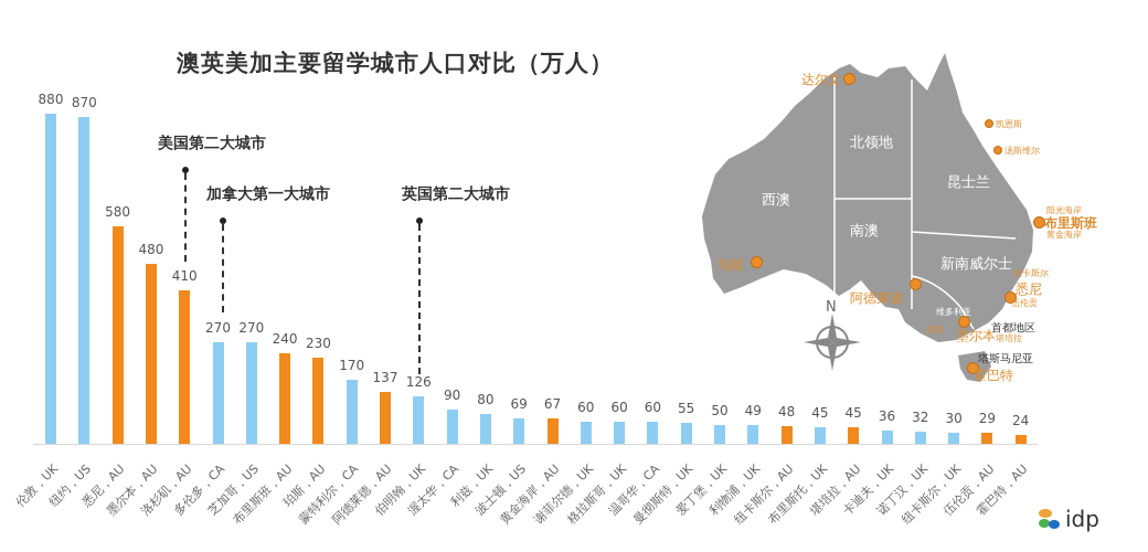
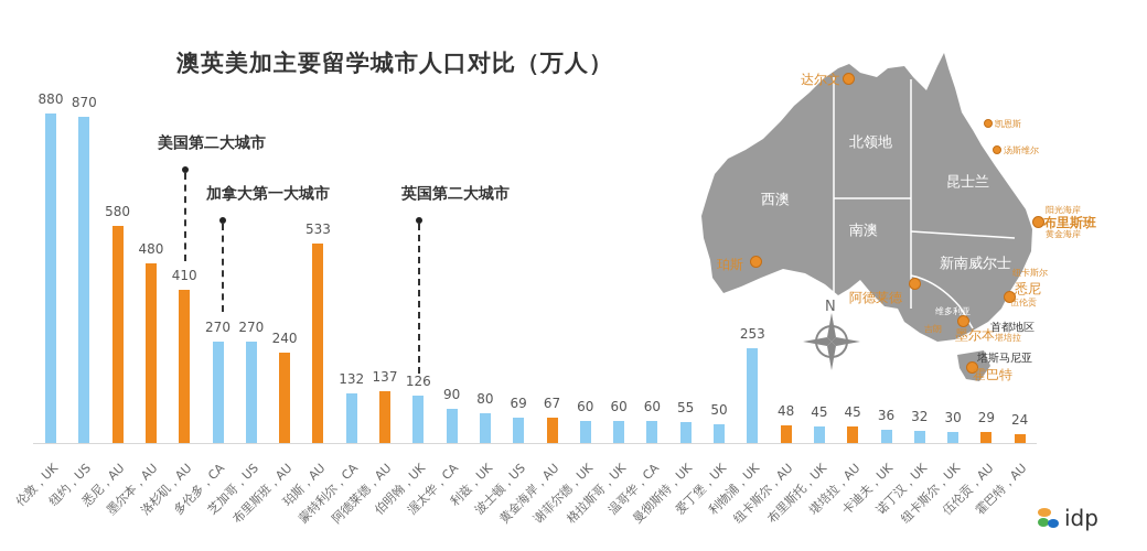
珀斯，AU: 230 -> 533
蒙特利尔，CA: 170 -> 132
利物浦，UK: 49 -> 253
